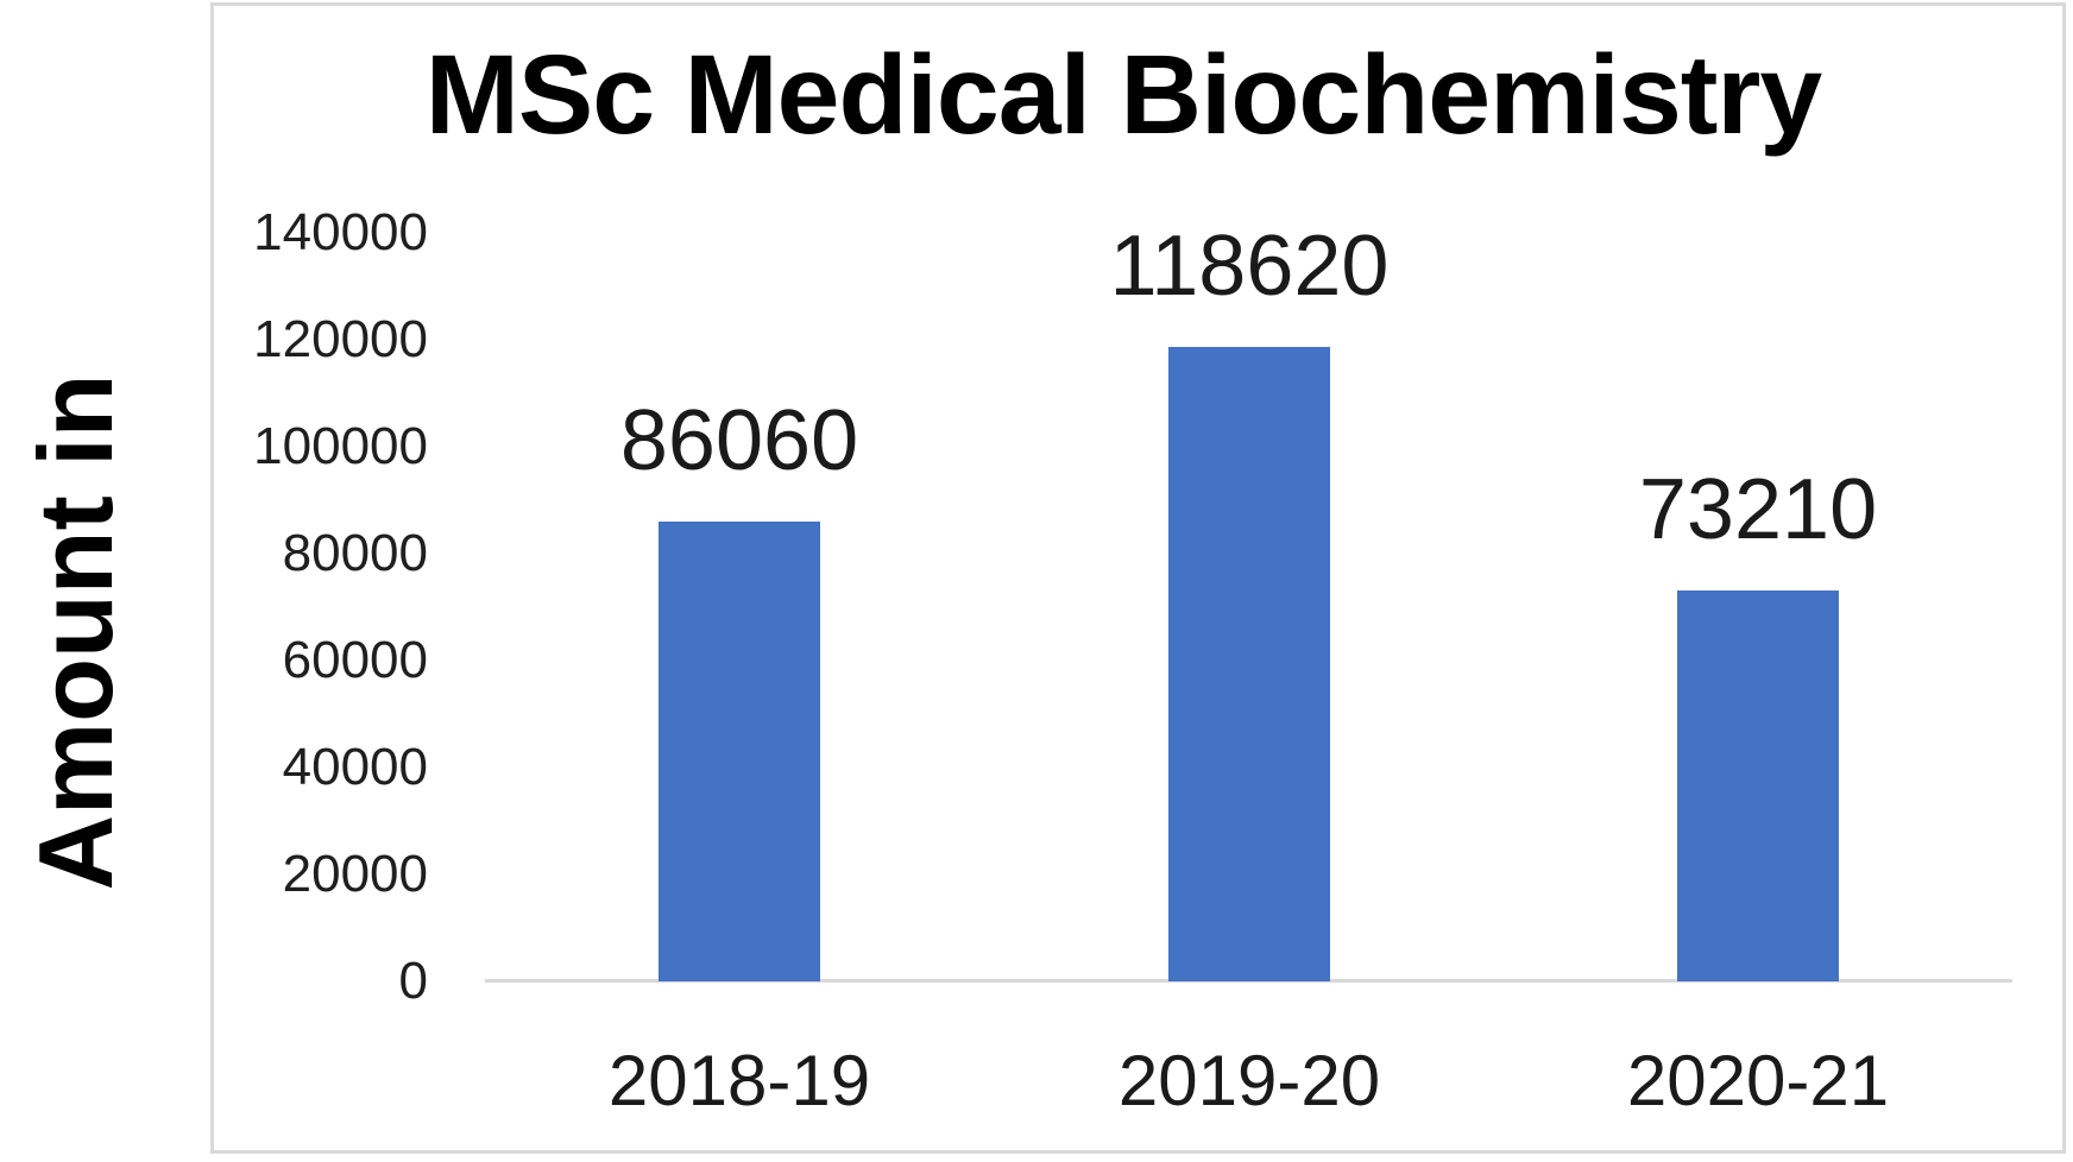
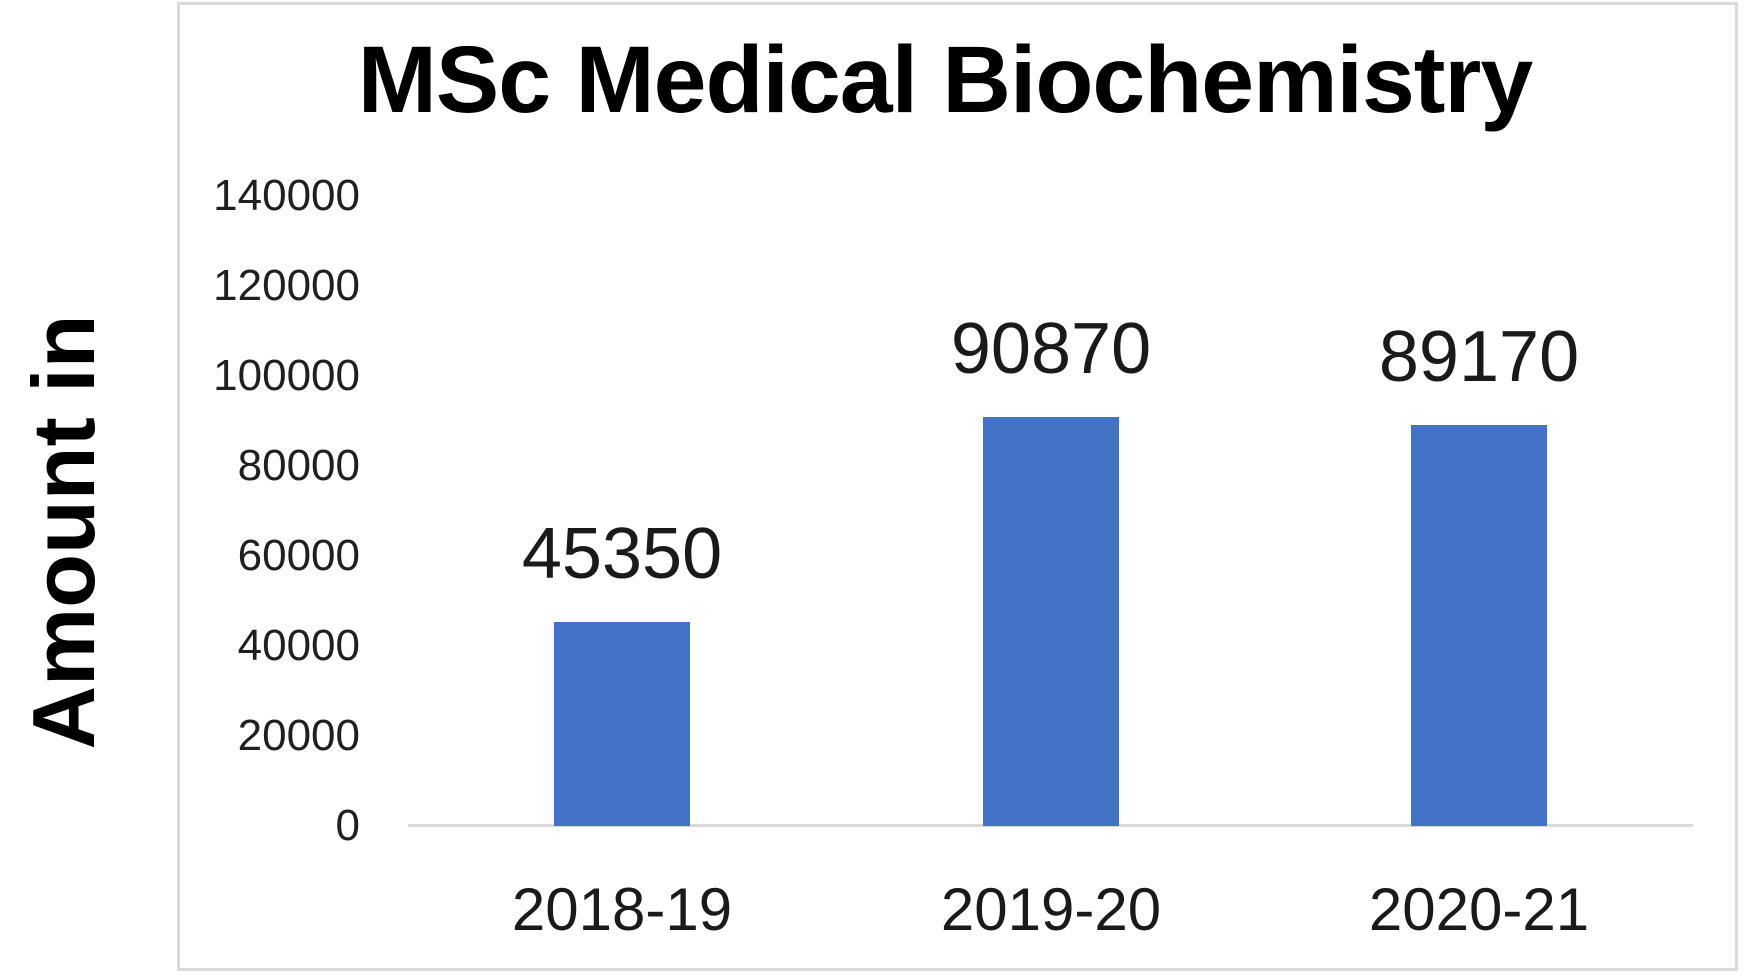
2018-19: 86060 -> 45350
2019-20: 118620 -> 90870
2020-21: 73210 -> 89170
